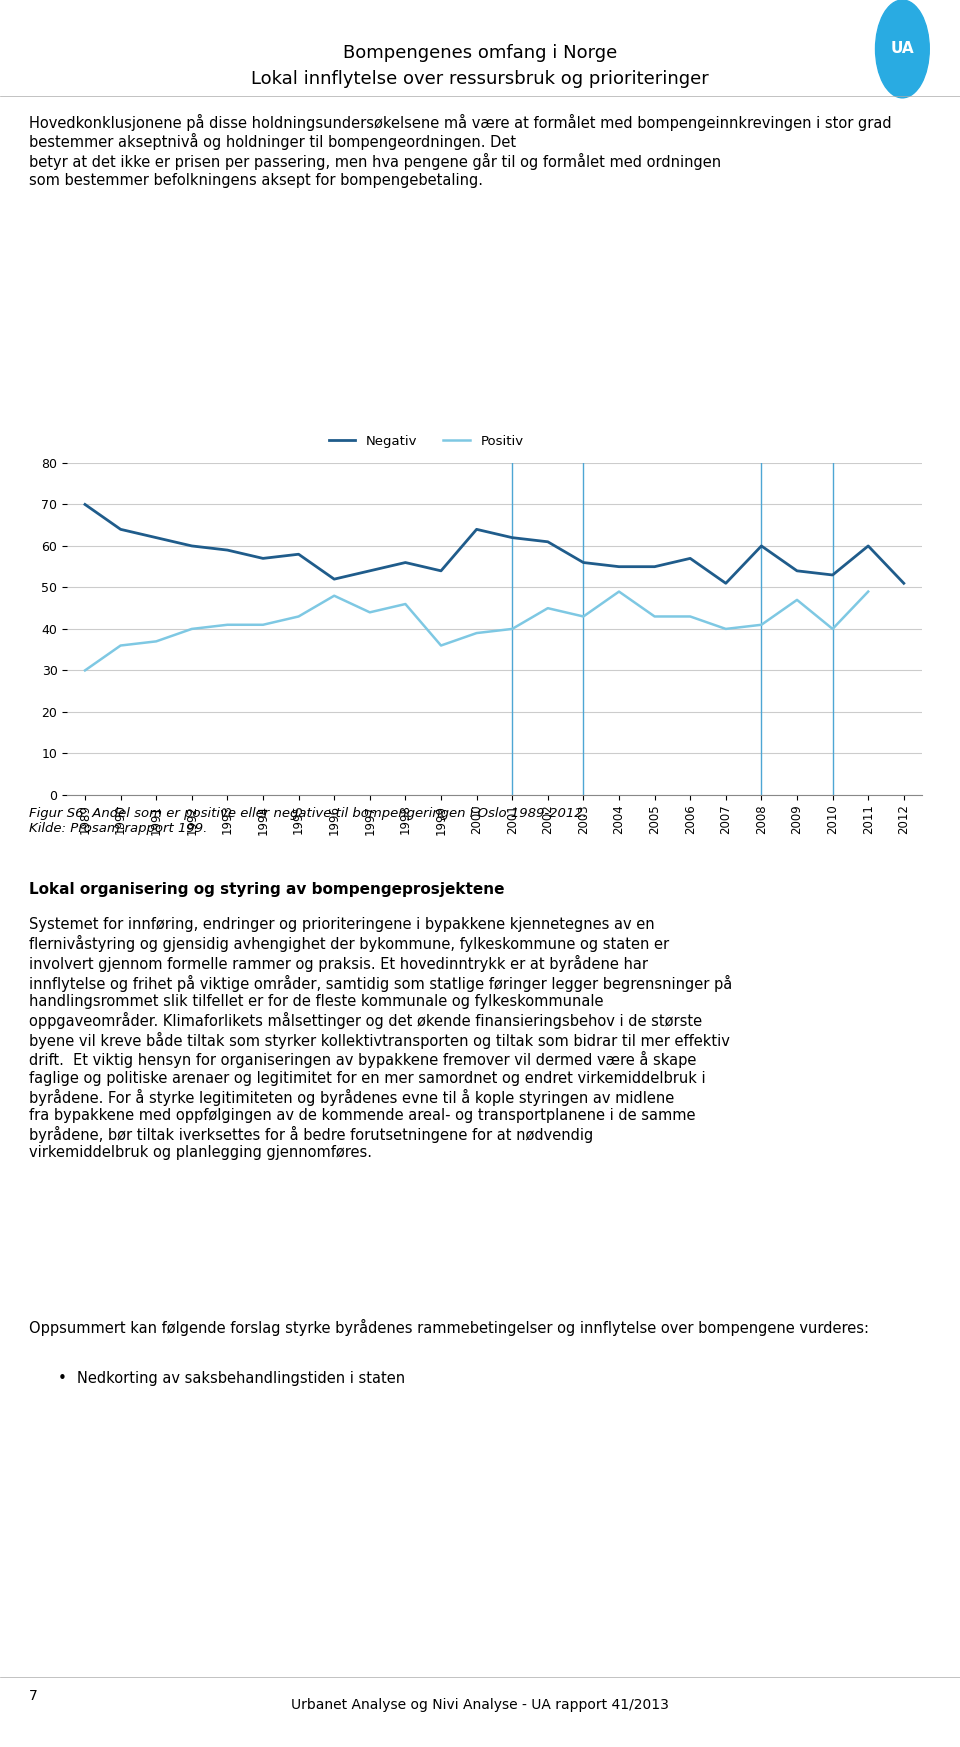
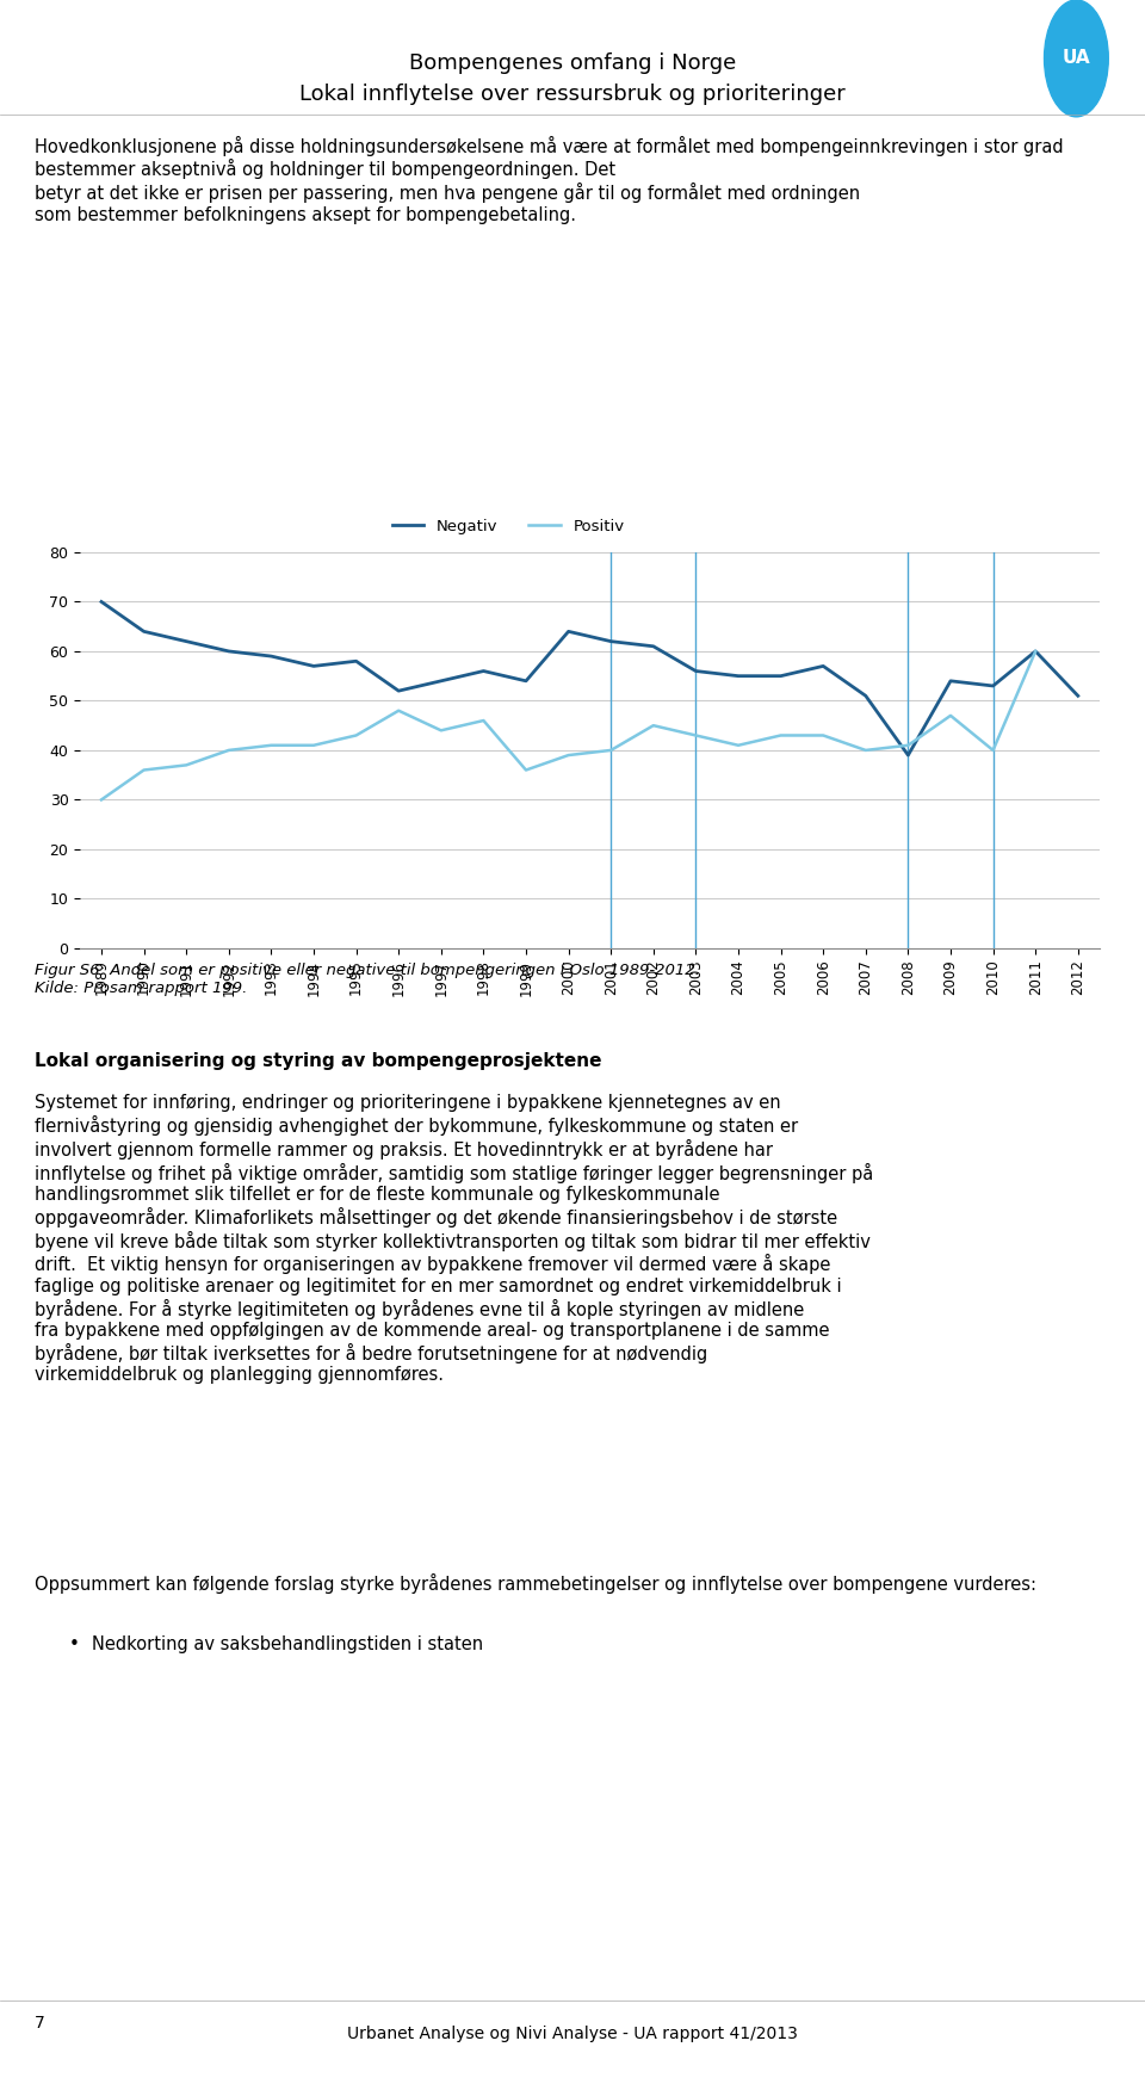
Positiv/2004: 49 -> 41
Negativ/2008: 60 -> 39
Positiv/2011: 49 -> 60
